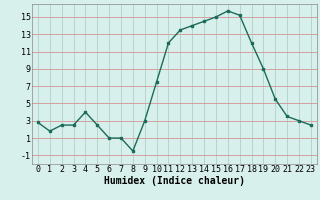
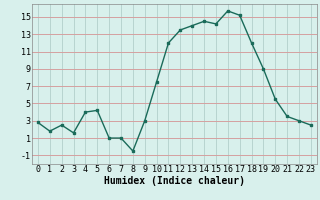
3: 2.5 -> 1.6
5: 2.5 -> 4.2
15: 15.0 -> 14.2
